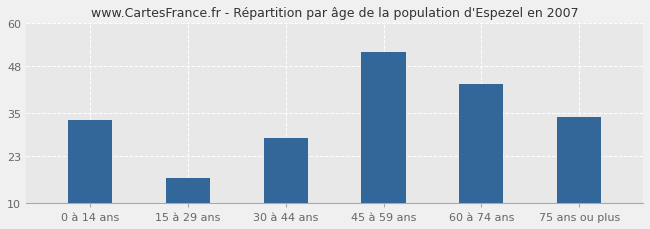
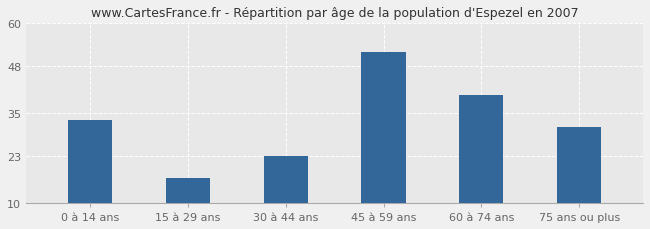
30 à 44 ans: 28 -> 23
60 à 74 ans: 43 -> 40
75 ans ou plus: 34 -> 31
